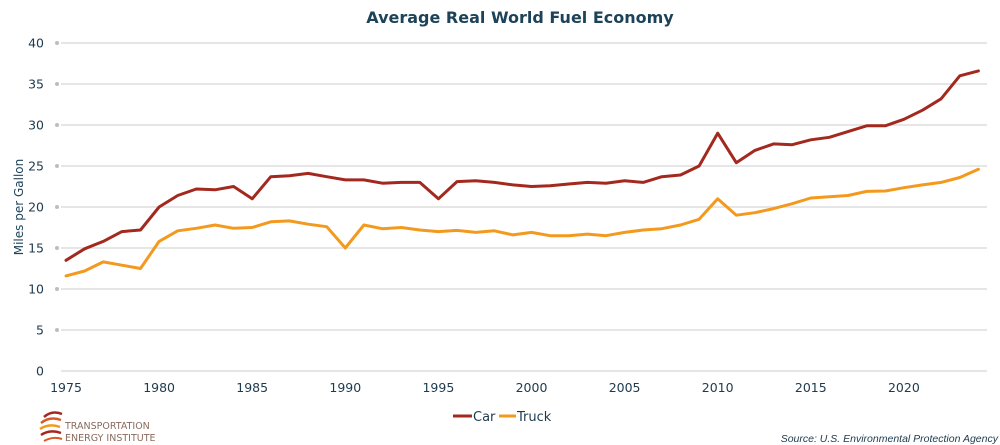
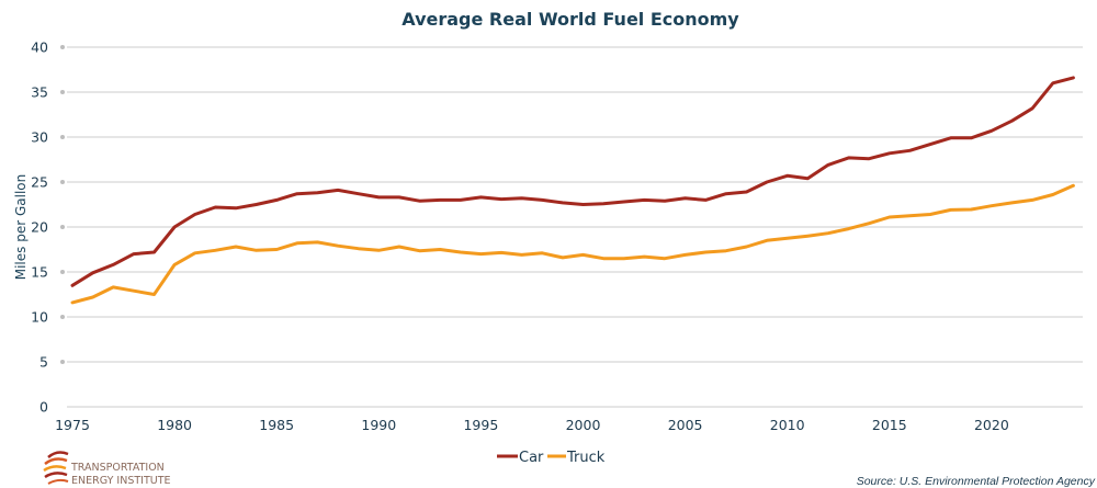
Car/1985: 21 -> 23
Truck/1990: 15 -> 17
Car/1995: 21 -> 23
Car/2010: 29 -> 26
Truck/2010: 21 -> 19
